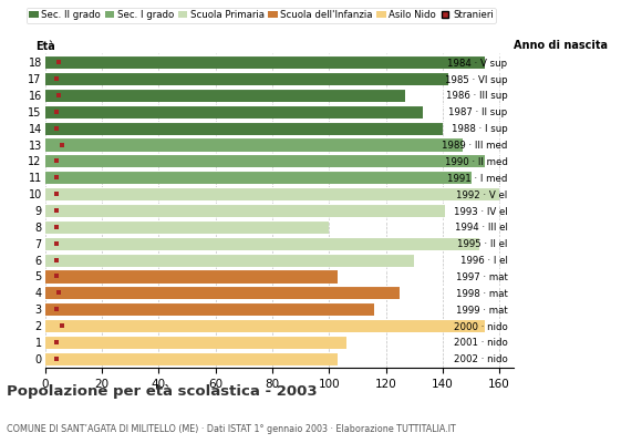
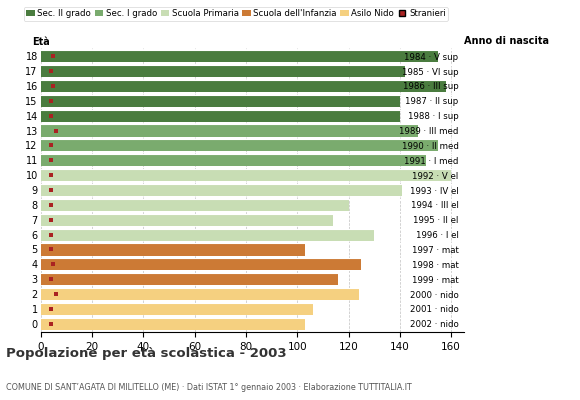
16: 127 -> 158
15: 133 -> 140
8: 100 -> 120
7: 153 -> 114
2: 155 -> 124
